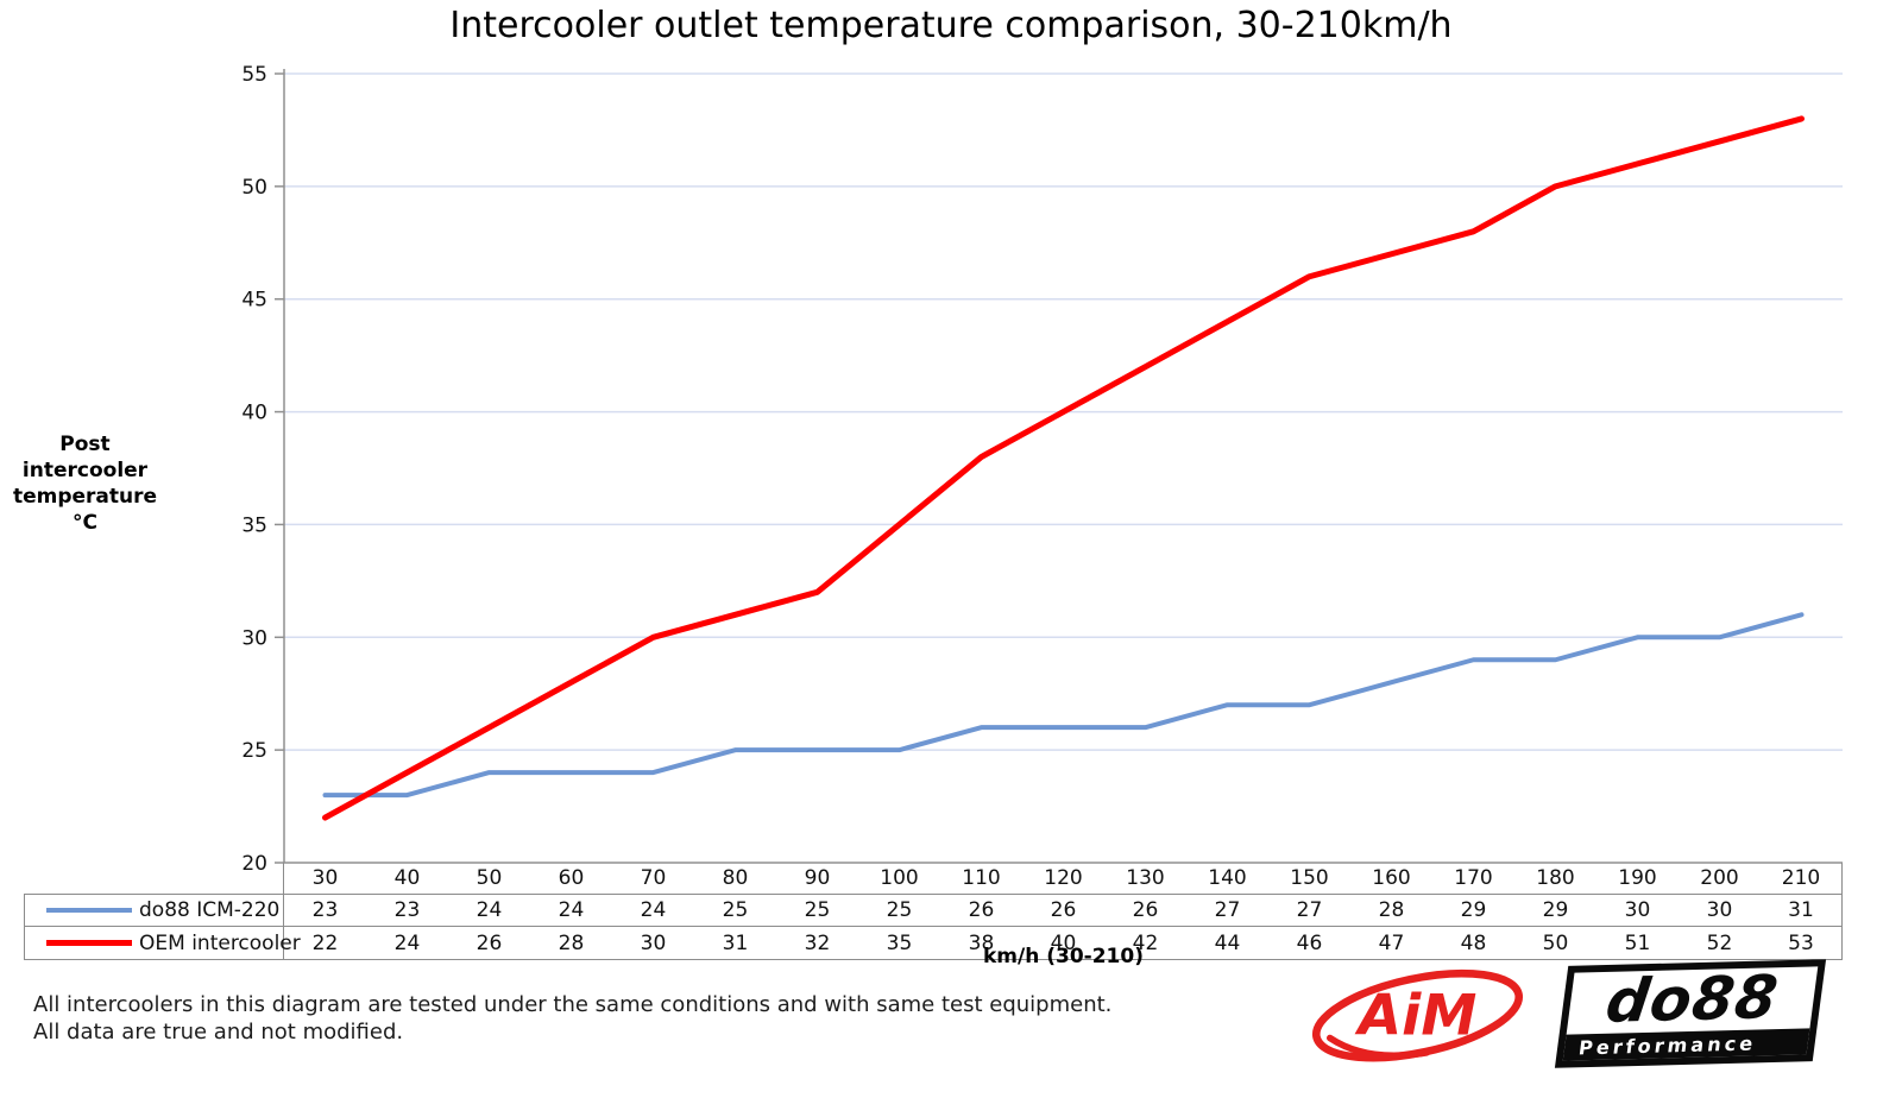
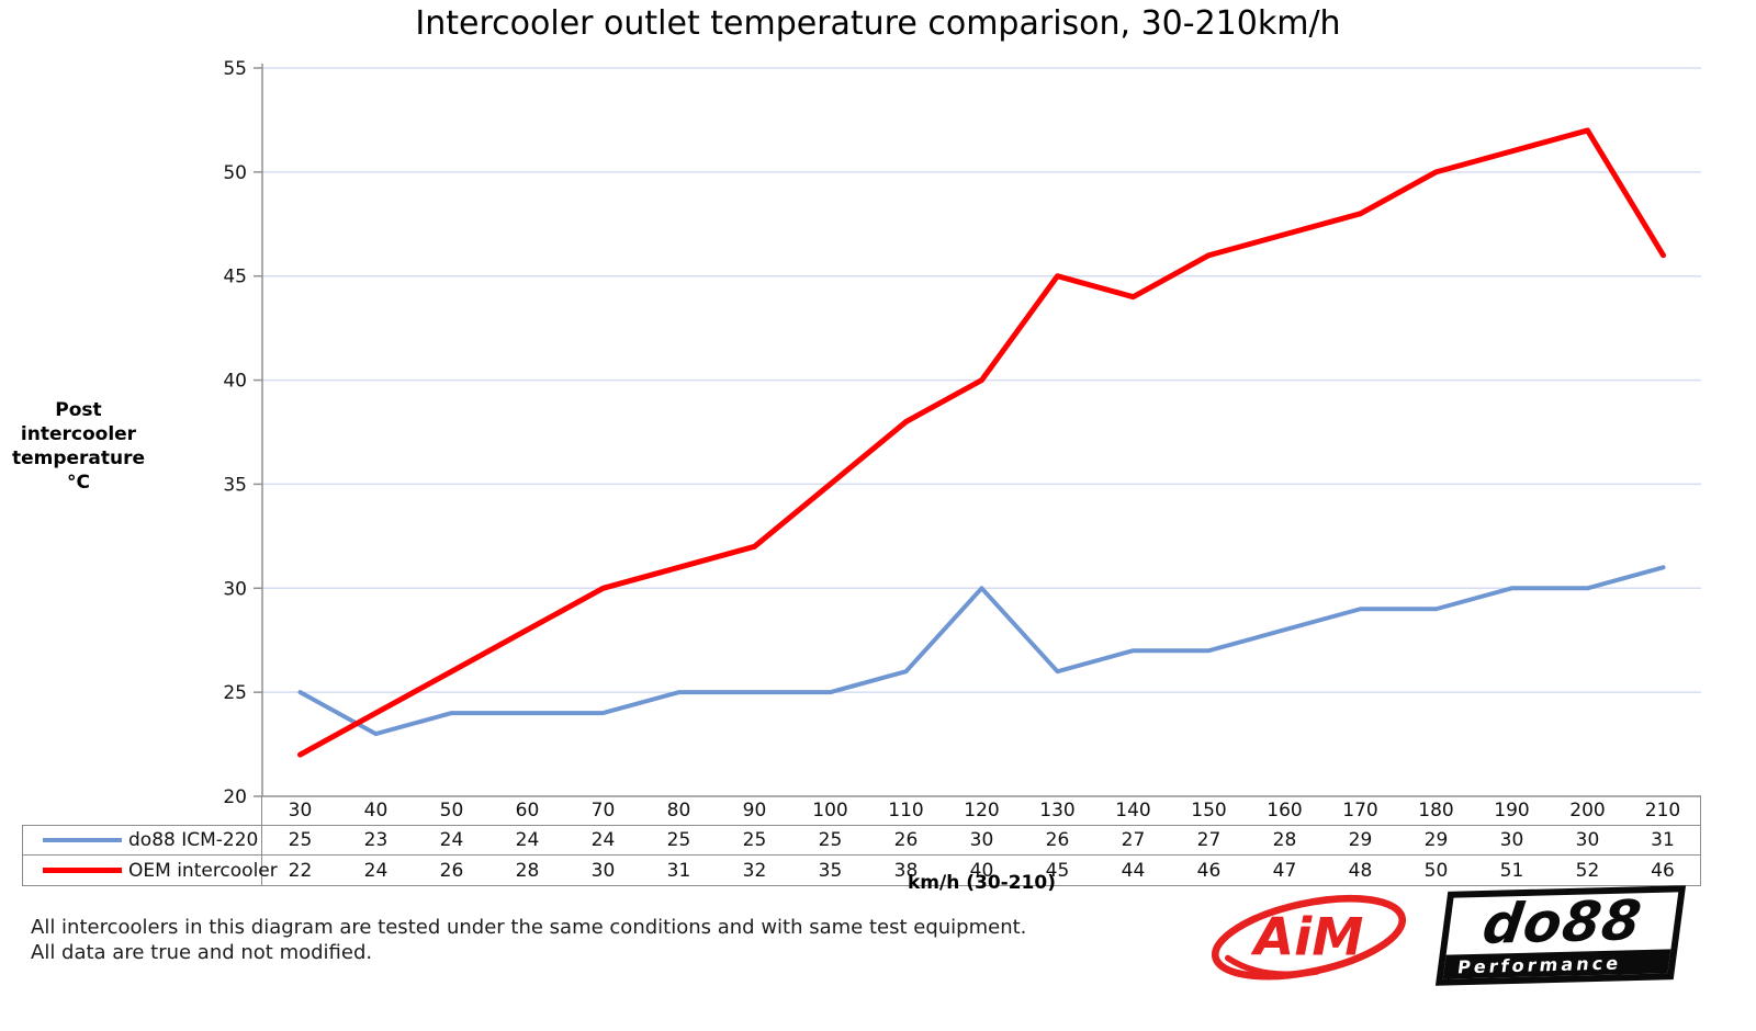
do88 ICM-220/30: 23 -> 25
do88 ICM-220/120: 26 -> 30
OEM intercooler/130: 42 -> 45
OEM intercooler/210: 53 -> 46
